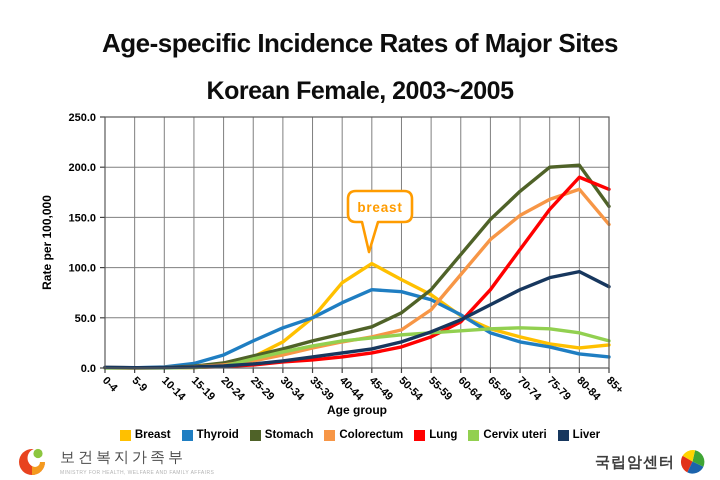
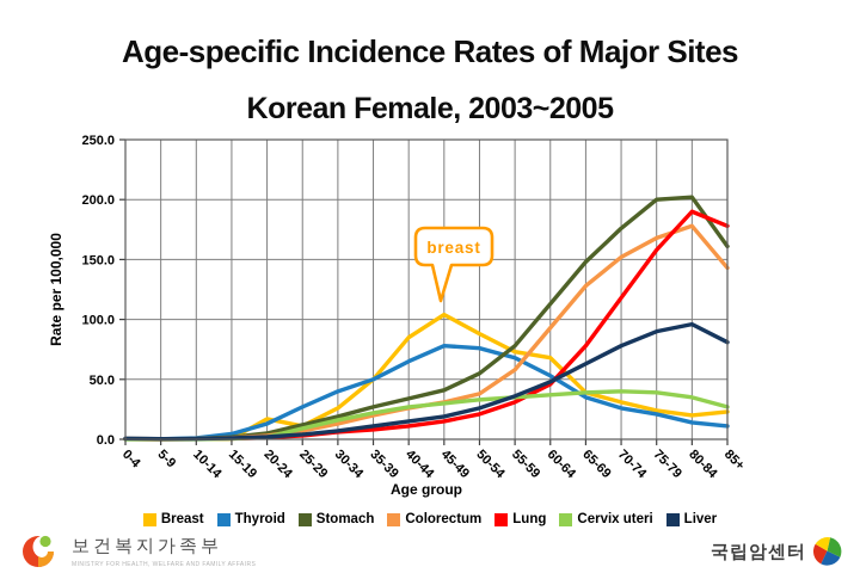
Breast/20-24: 2 -> 17
Breast/60-64: 52 -> 68
